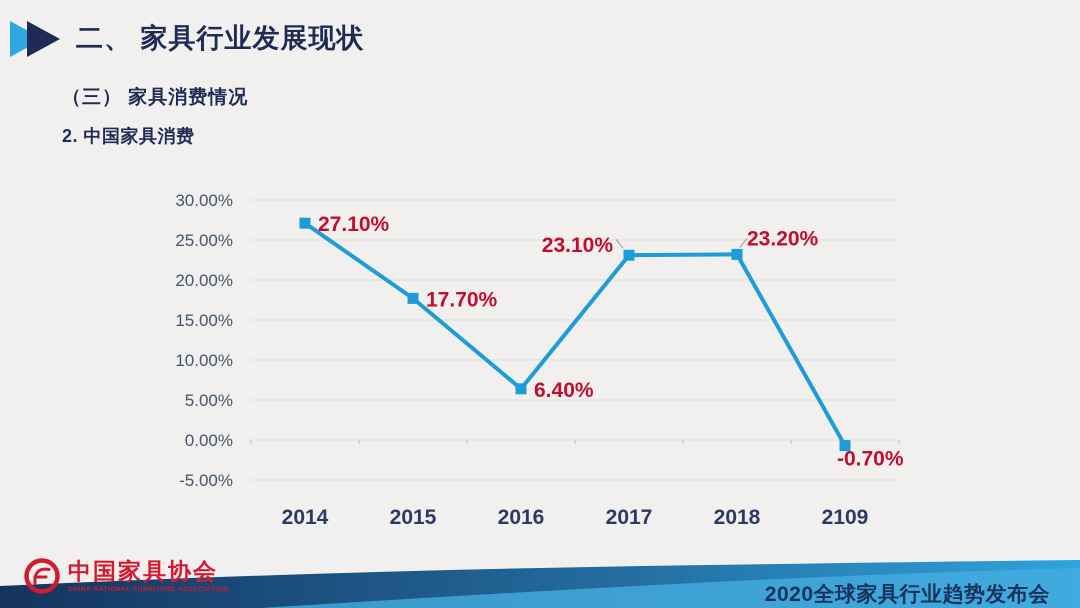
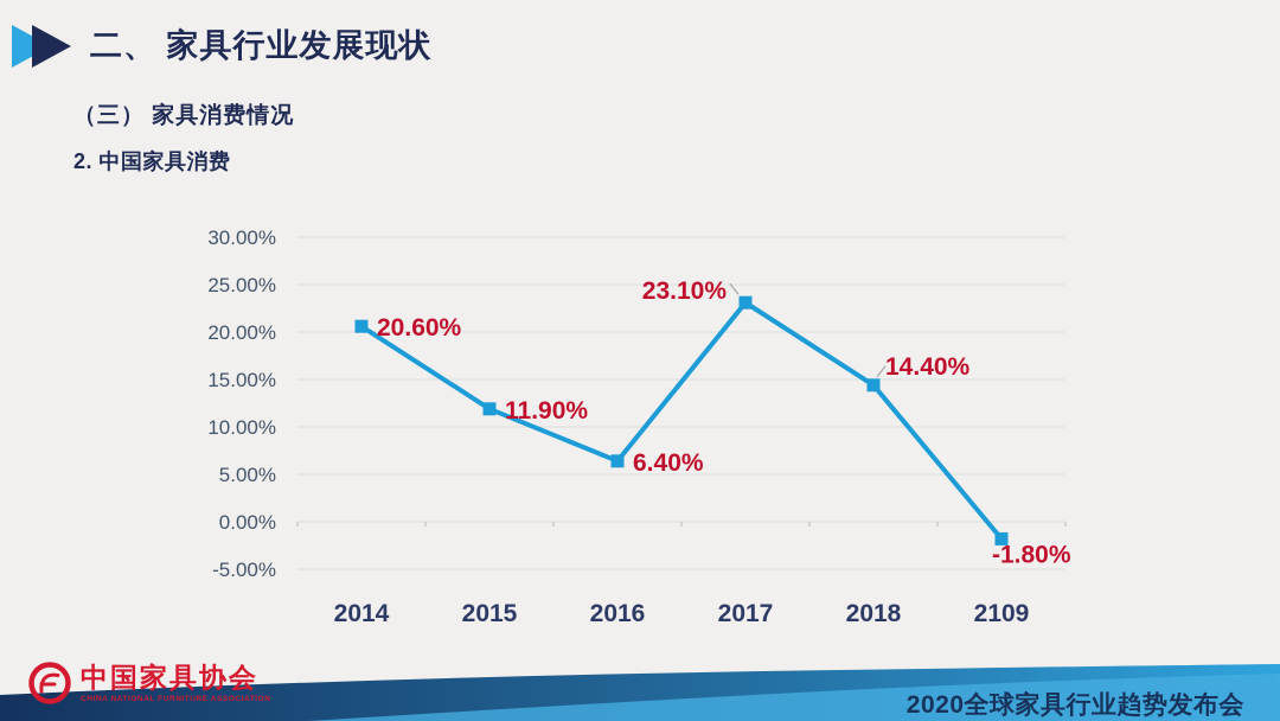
2014: 27.10% -> 20.60%
2015: 17.70% -> 11.90%
2018: 23.20% -> 14.40%
2109: -0.70% -> -1.80%
